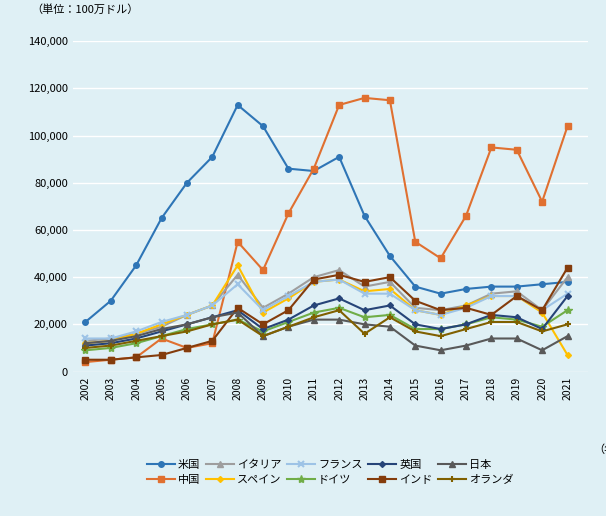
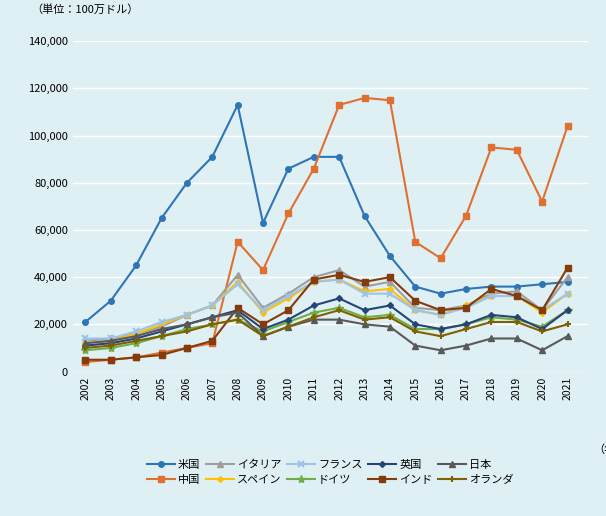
中国/2005: 14,000 -> 8,000
スペイン/2008: 45,000 -> 38,000
米国/2009: 104,000 -> 63,000
米国/2011: 85,000 -> 91,000
オランダ/2013: 16,000 -> 22,000
インド/2018: 24,000 -> 35,000
スペイン/2021: 7,000 -> 33,000
英国/2021: 32,000 -> 26,000
